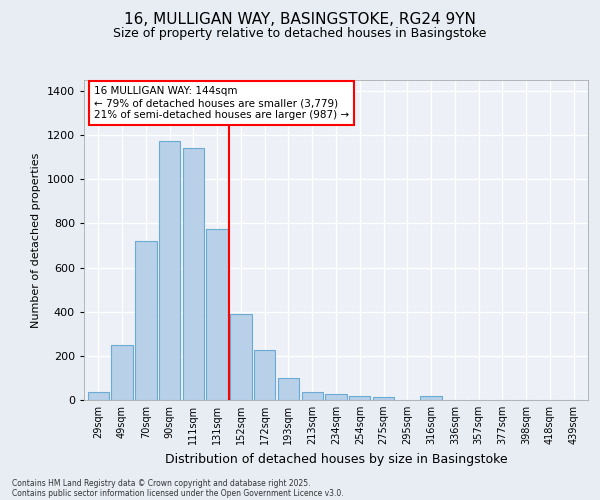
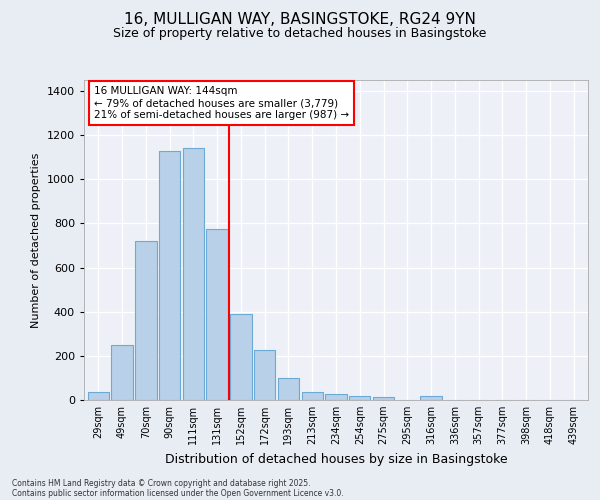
90sqm: 1175 -> 1130
